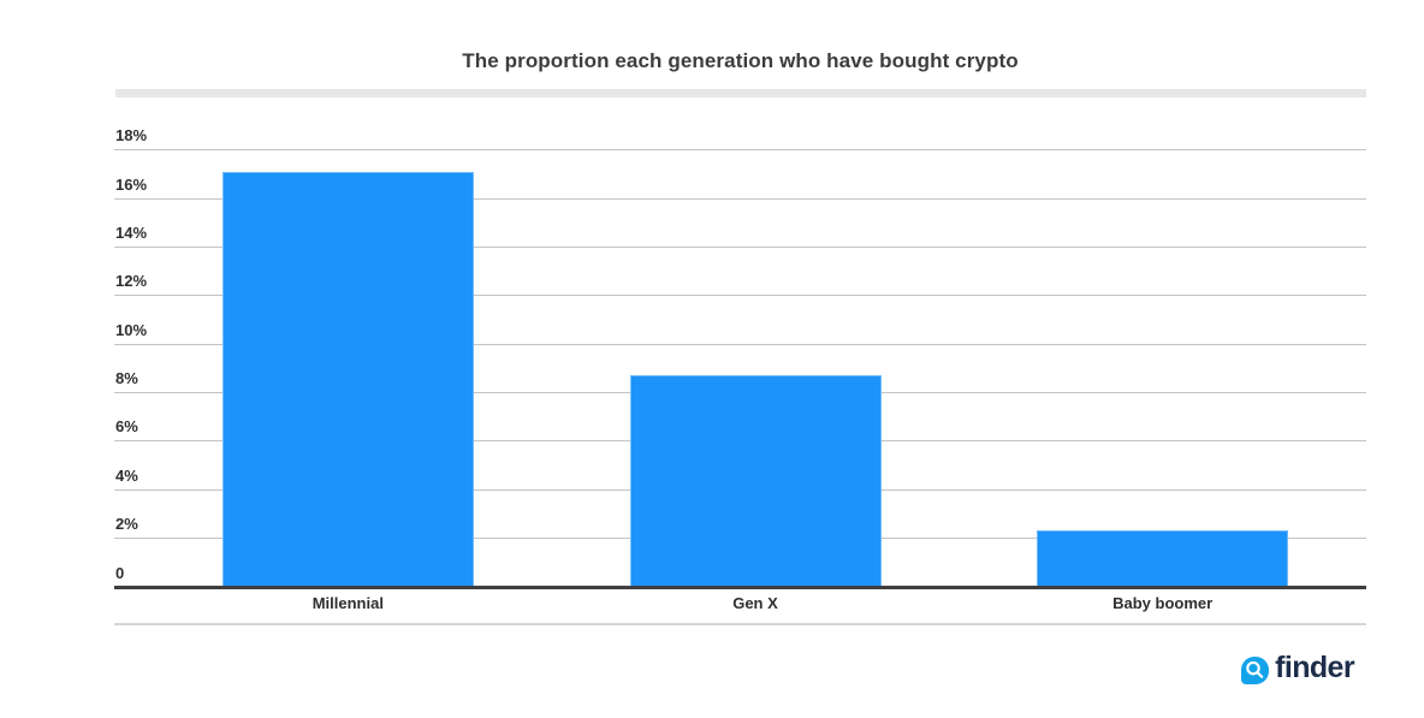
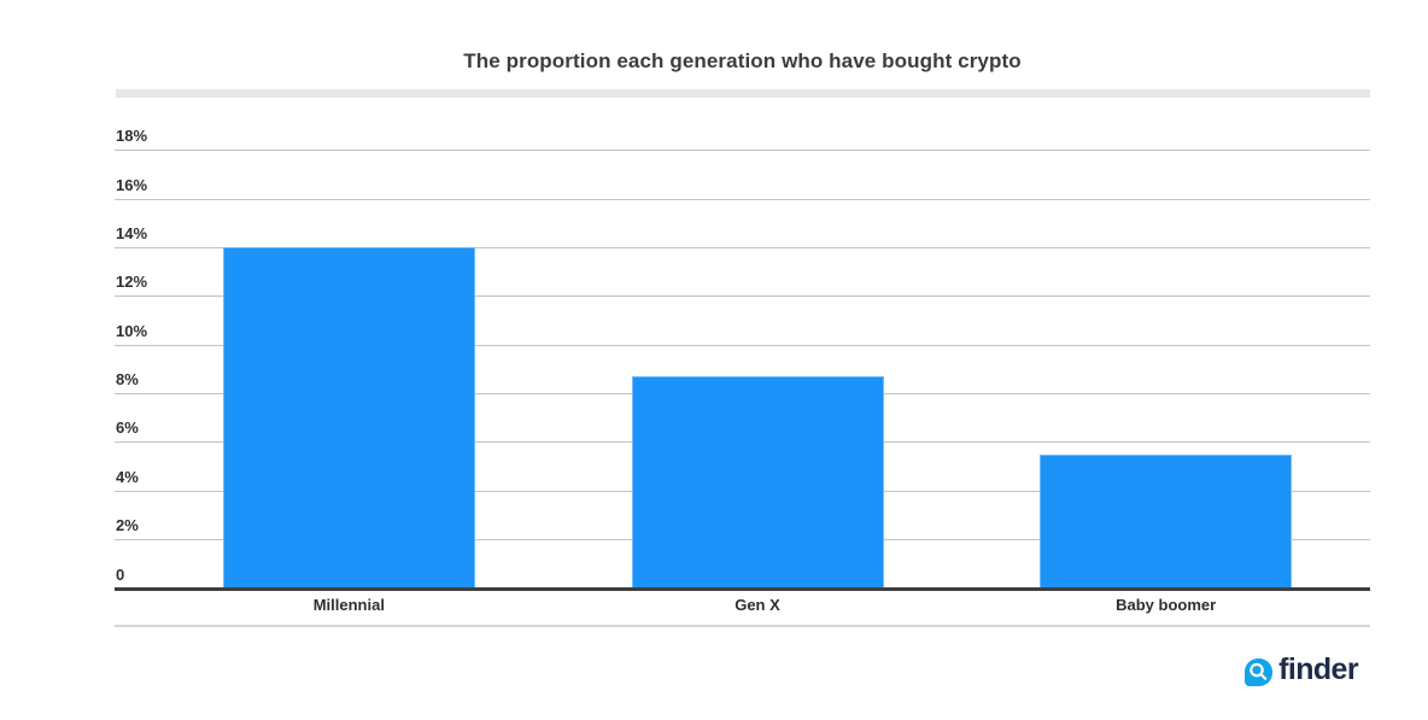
Millennial: 17.1% -> 14.0%
Baby boomer: 2.3% -> 5.5%
